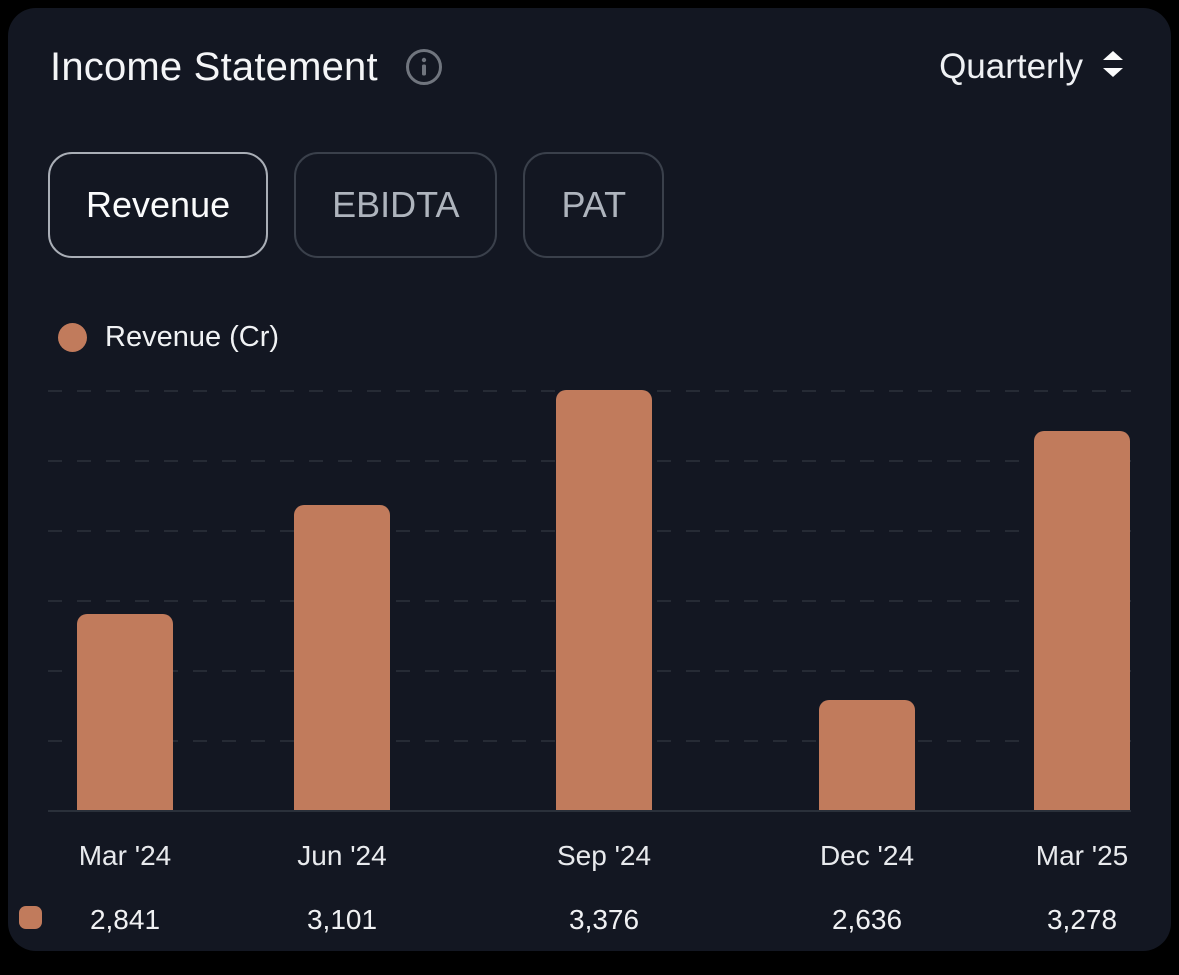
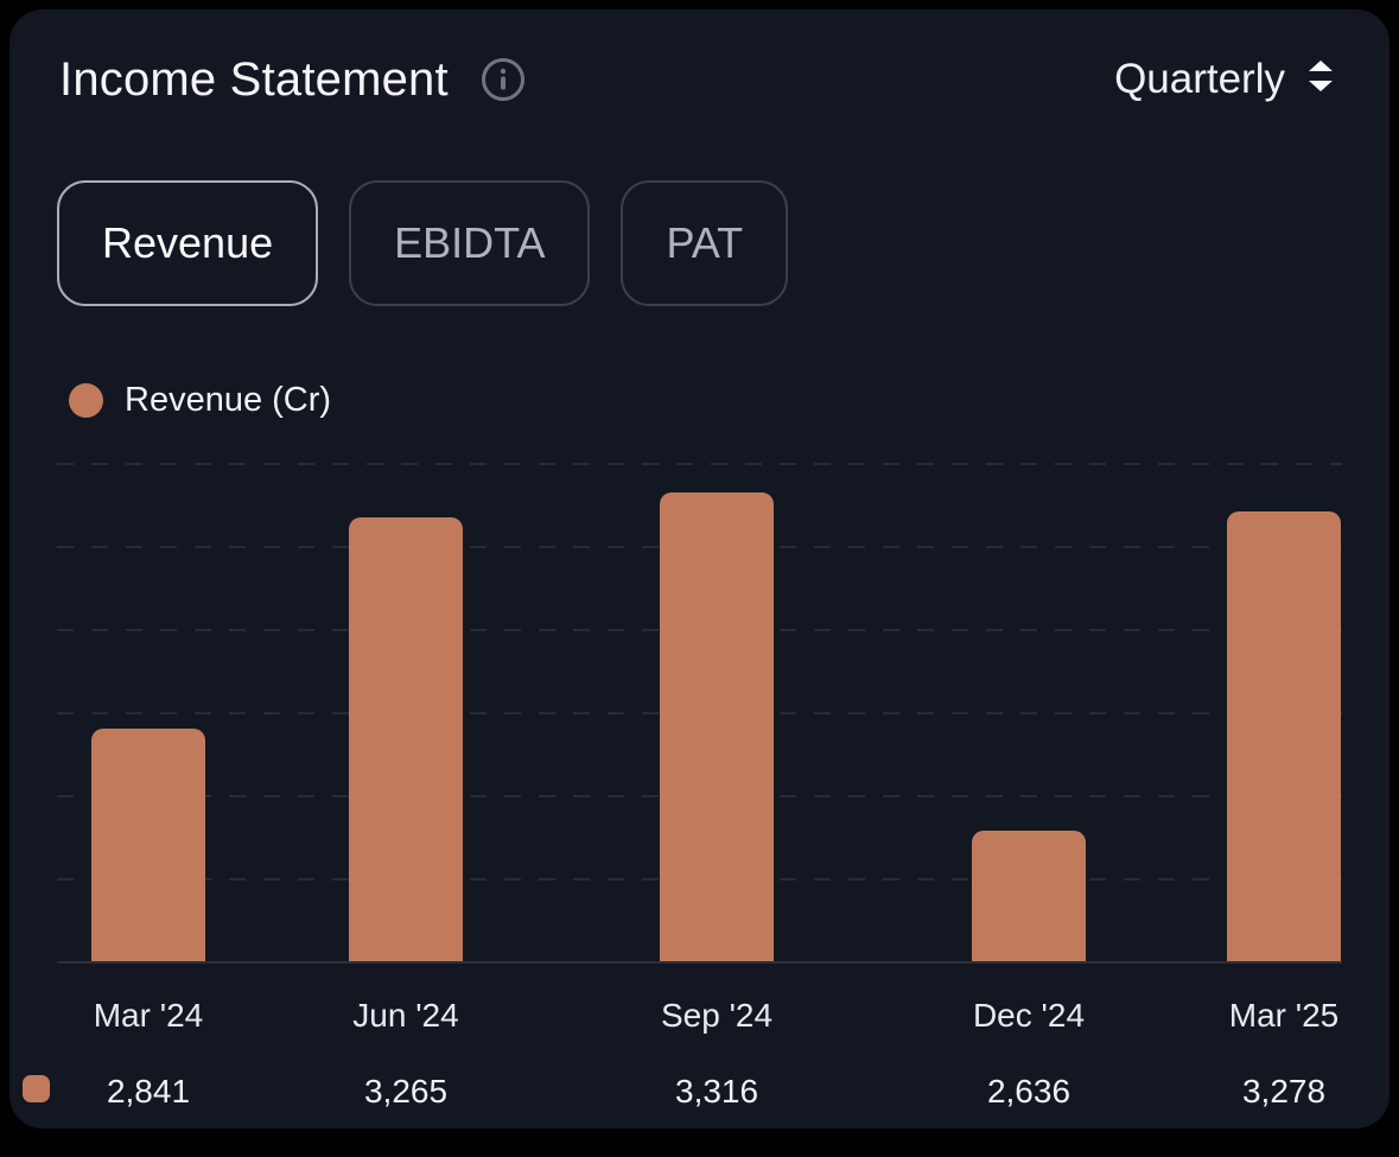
Jun '24: 3,101 -> 3,265
Sep '24: 3,376 -> 3,316
